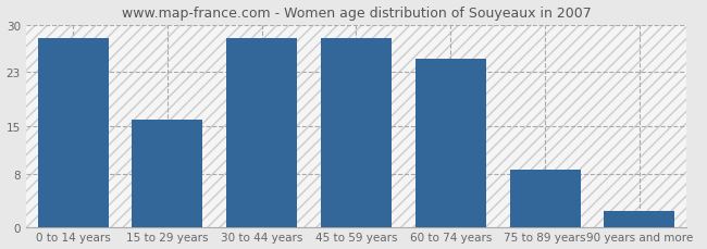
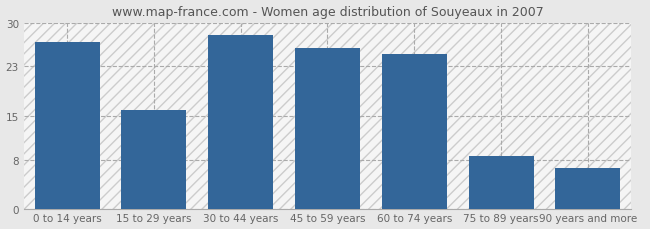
0 to 14 years: 28.0 -> 27.0
45 to 59 years: 28.0 -> 26.0
90 years and more: 2.5 -> 6.6
